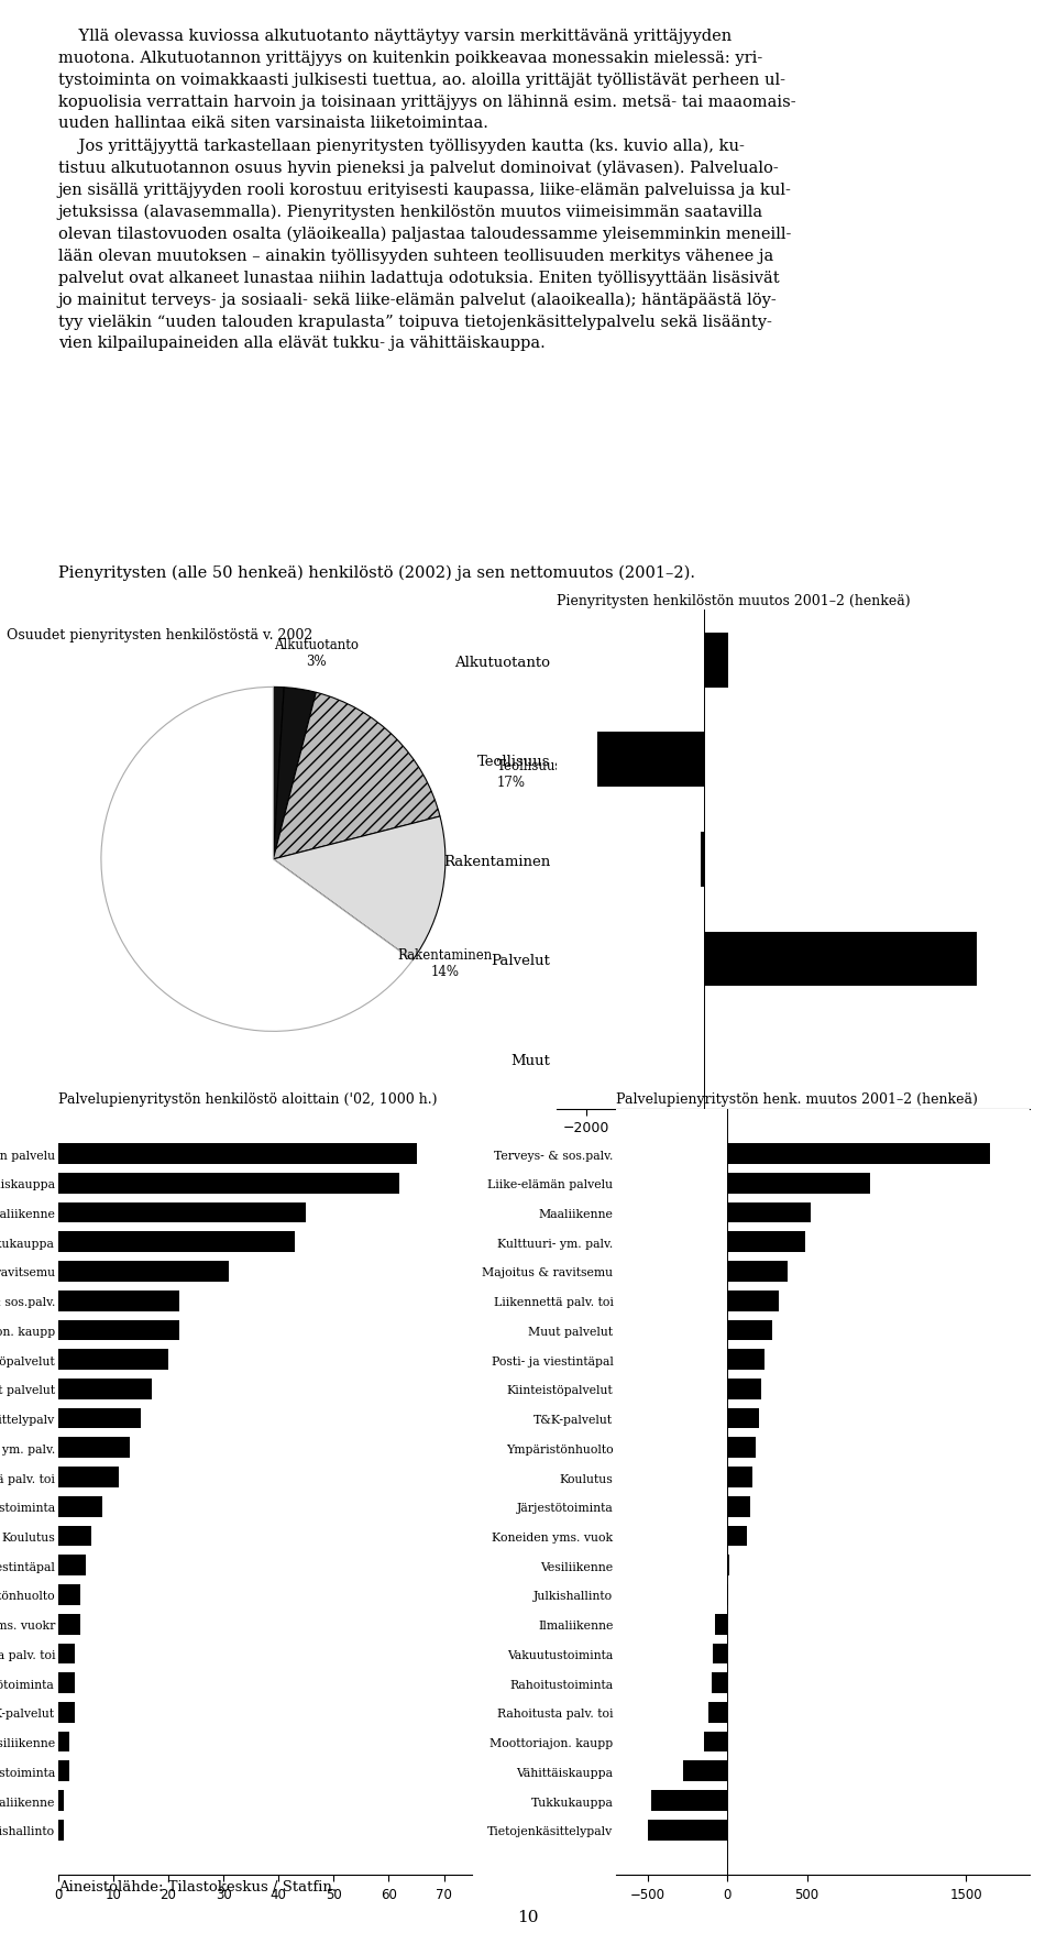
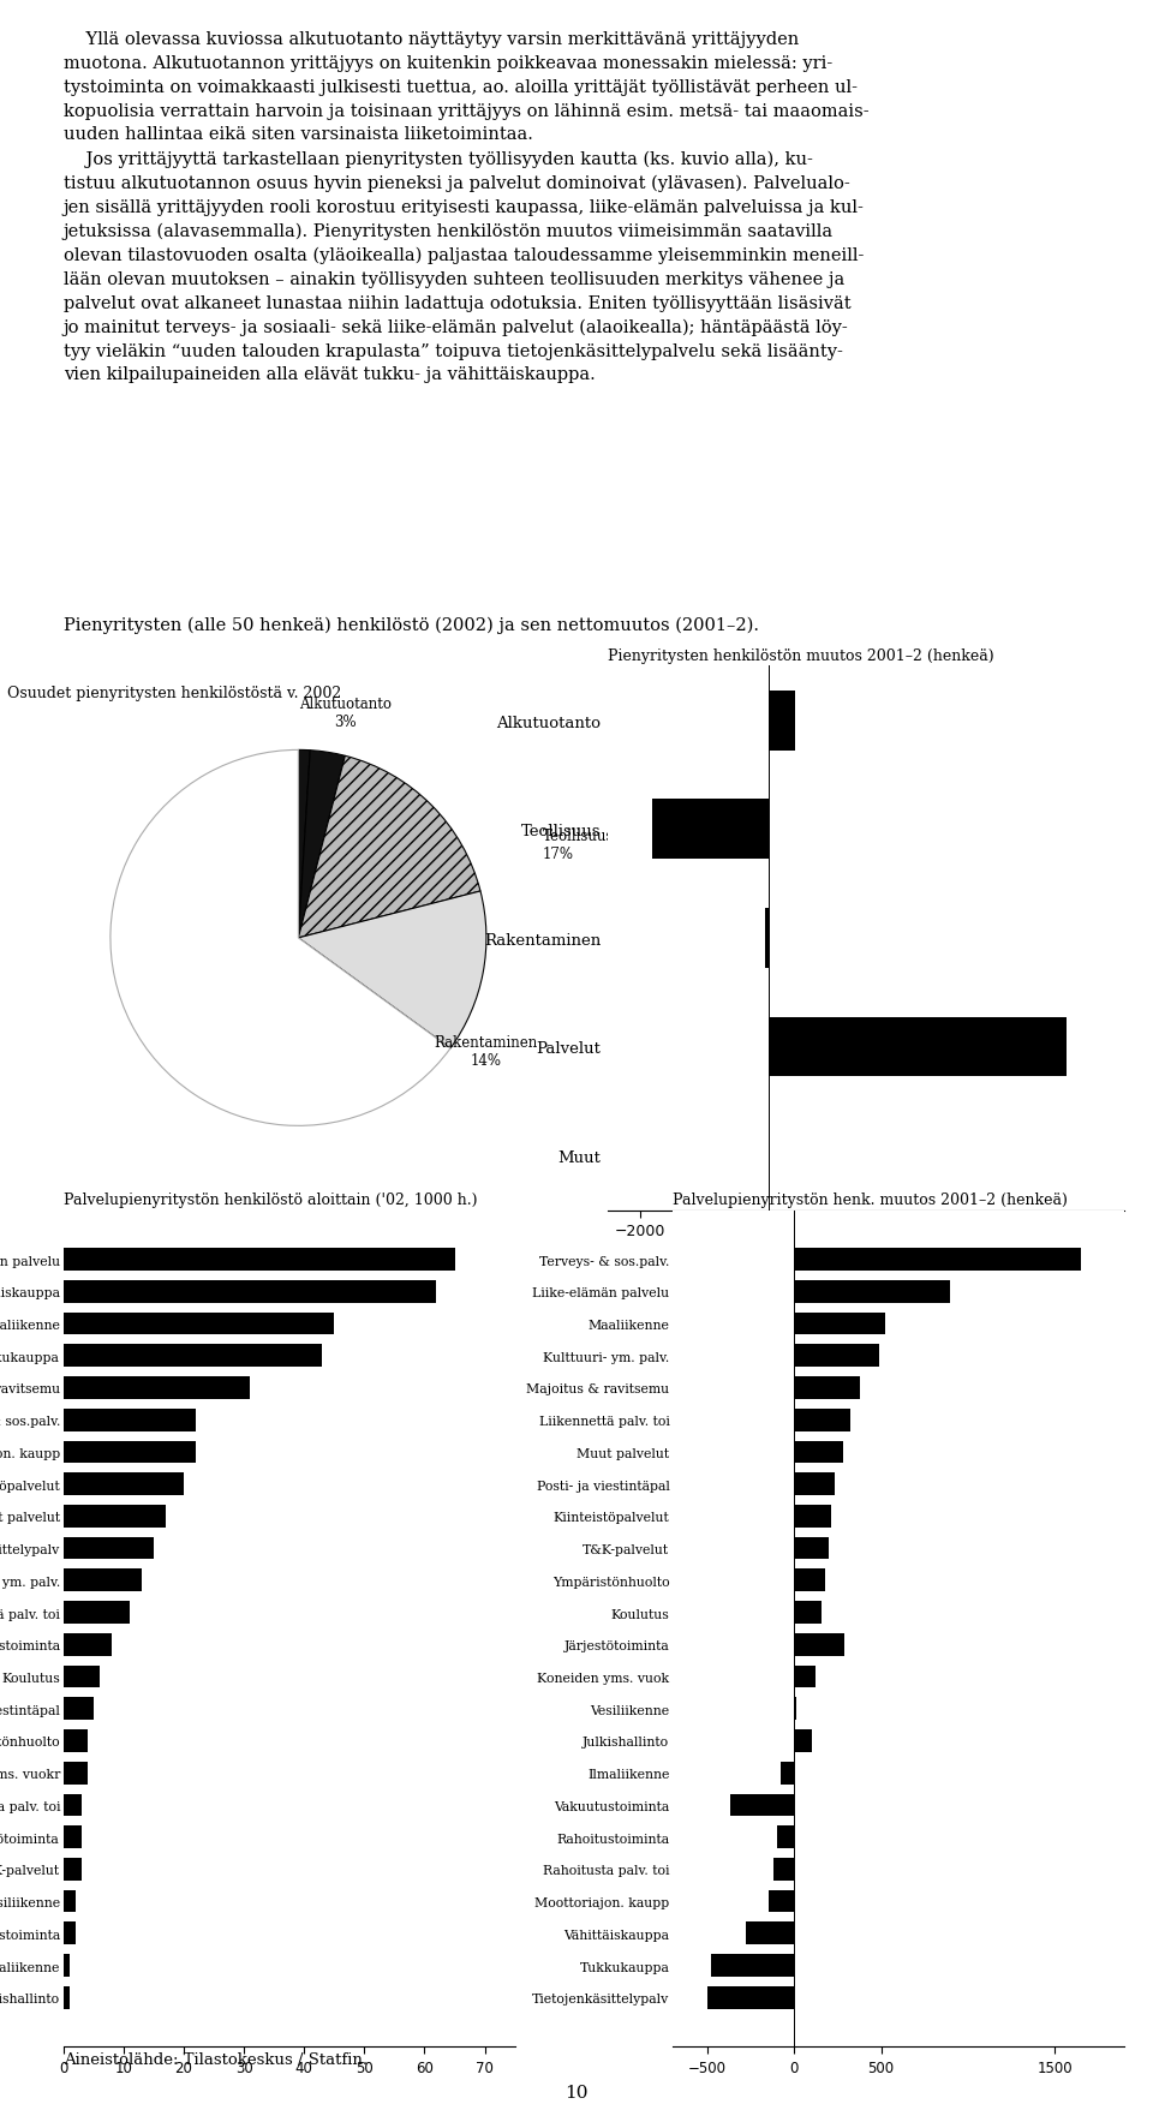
Palvelupienyritystön henk. muutos 2001–2 (henkeä)/Järjestötoiminta: 140 -> 290
Palvelupienyritystön henk. muutos 2001–2 (henkeä)/Julkishallinto: 0 -> 100
Palvelupienyritystön henk. muutos 2001–2 (henkeä)/Vakuutustoiminta: -90 -> -370
